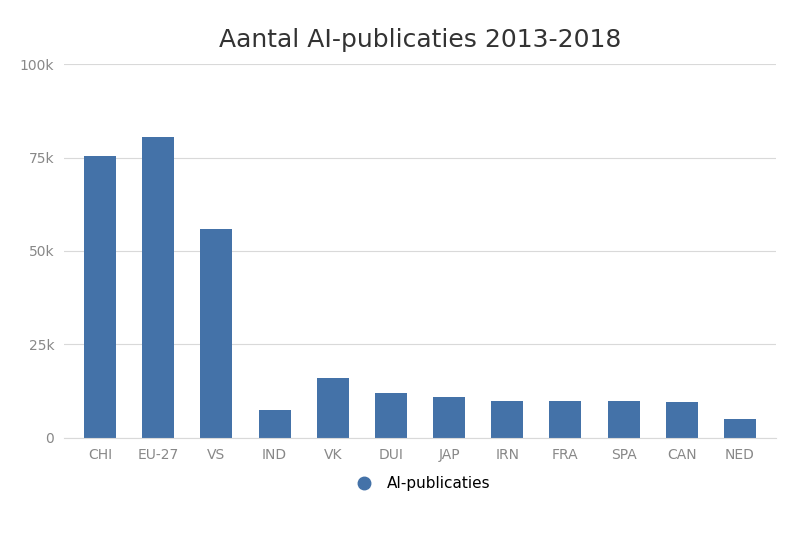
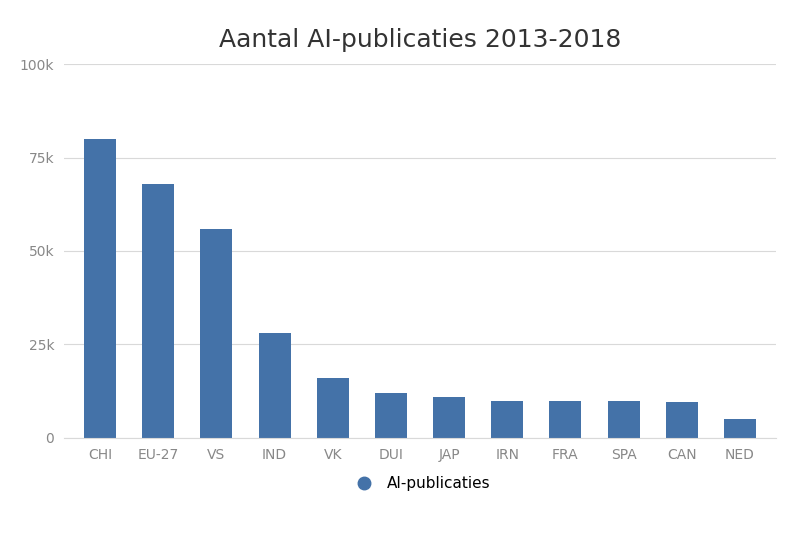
CHI: 75.5k -> 80.0k
EU-27: 80.5k -> 68.0k
IND: 7.5k -> 28.0k
